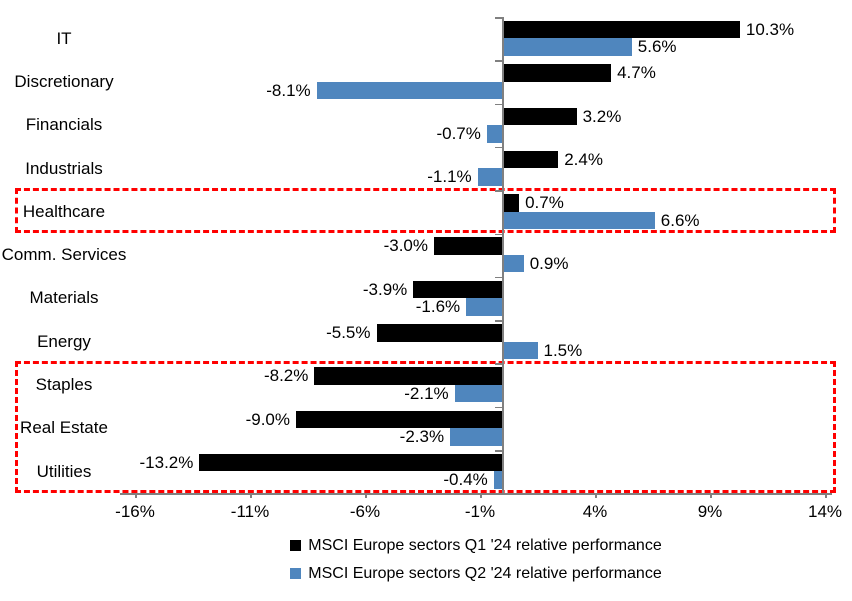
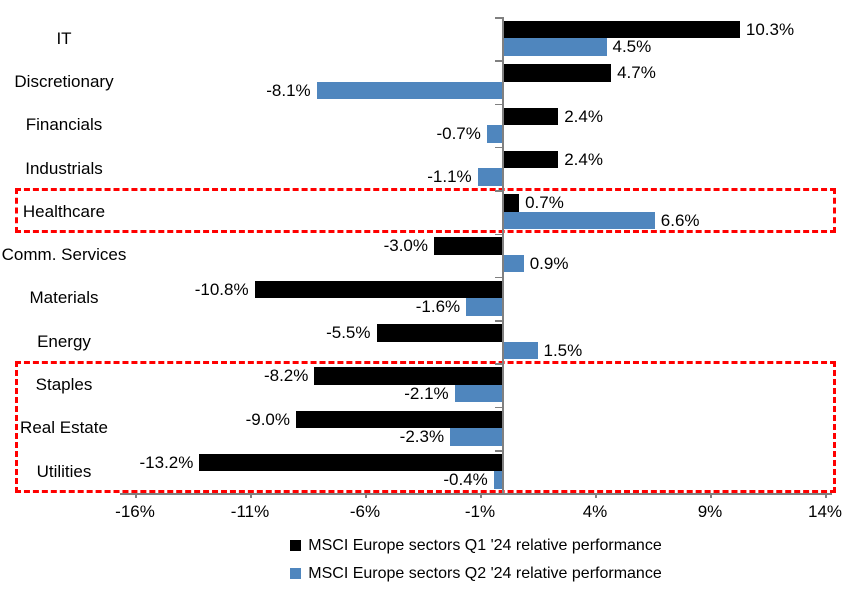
MSCI Europe sectors Q2 '24 relative performance/IT: 5.6% -> 4.5%
MSCI Europe sectors Q1 '24 relative performance/Financials: 3.2% -> 2.4%
MSCI Europe sectors Q1 '24 relative performance/Materials: -3.9% -> -10.8%
